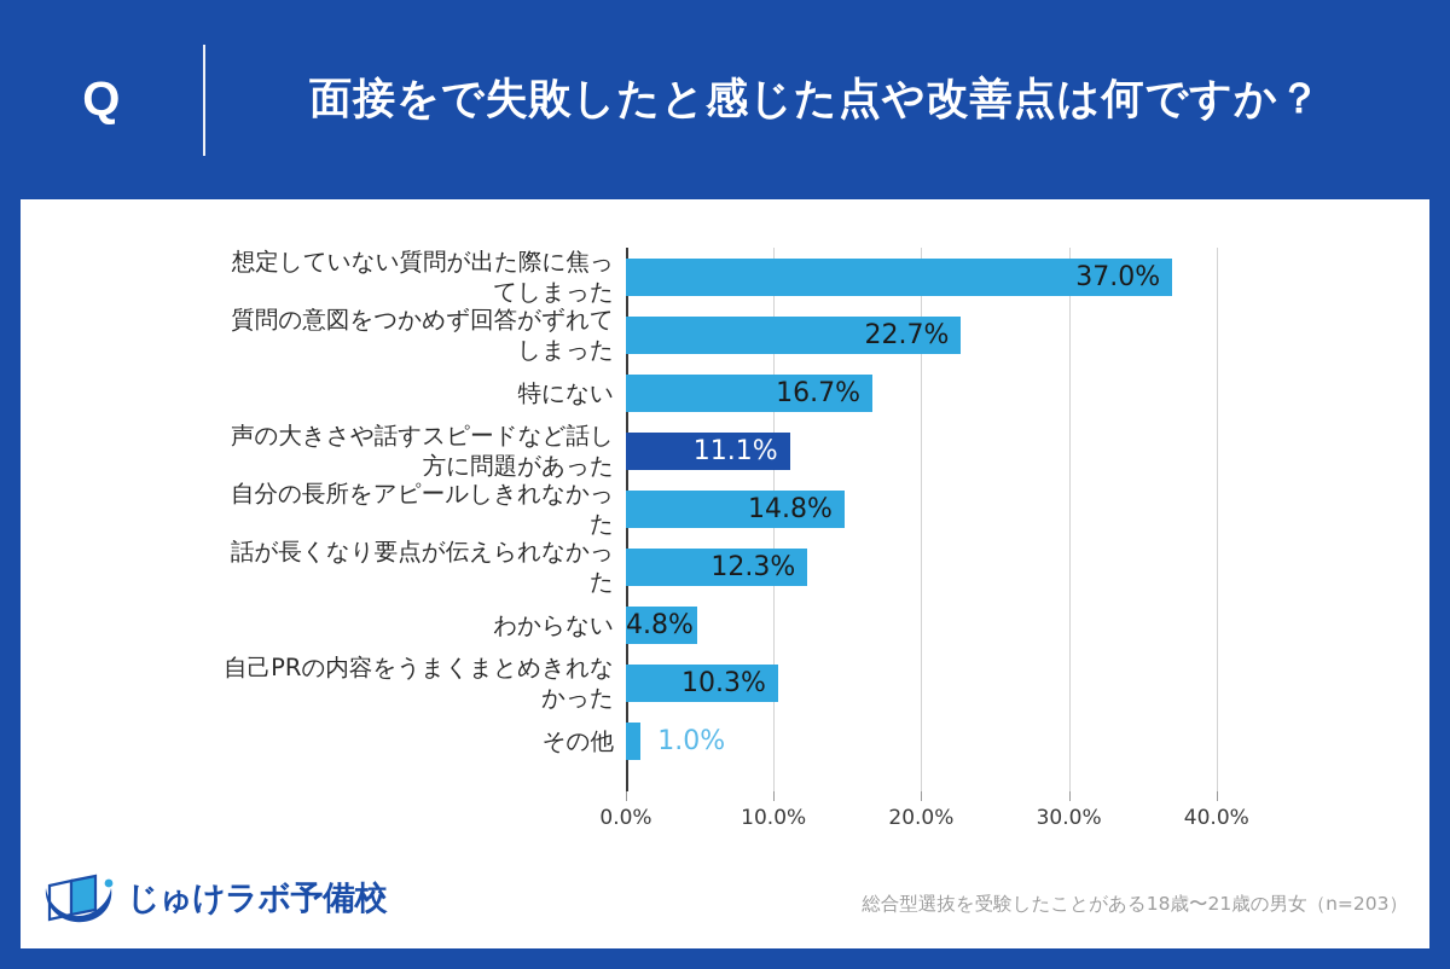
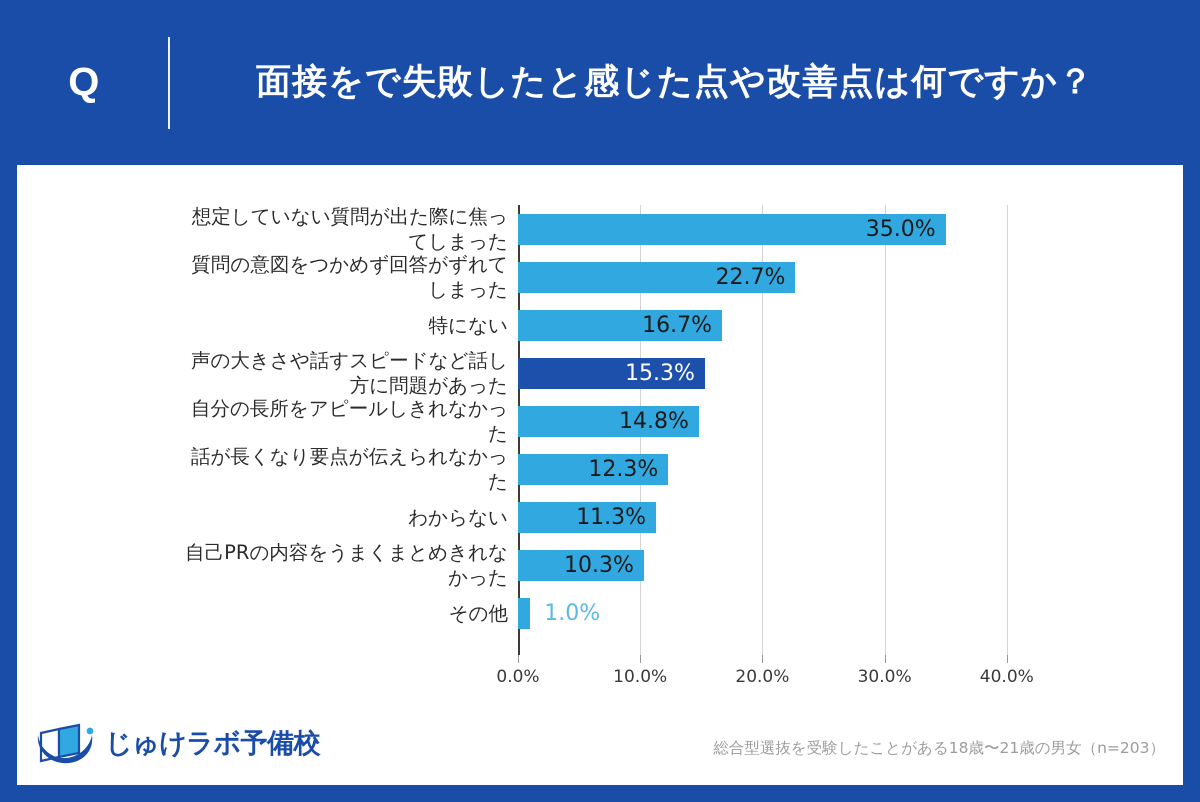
想定していない質問が出た際に焦っ てしまった: 37.0% -> 35.0%
声の大きさや話すスピードなど話し 方に問題があった: 11.1% -> 15.3%
わからない: 4.8% -> 11.3%
